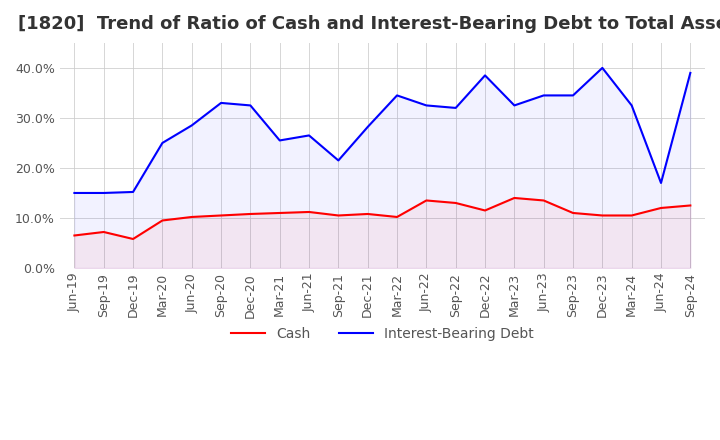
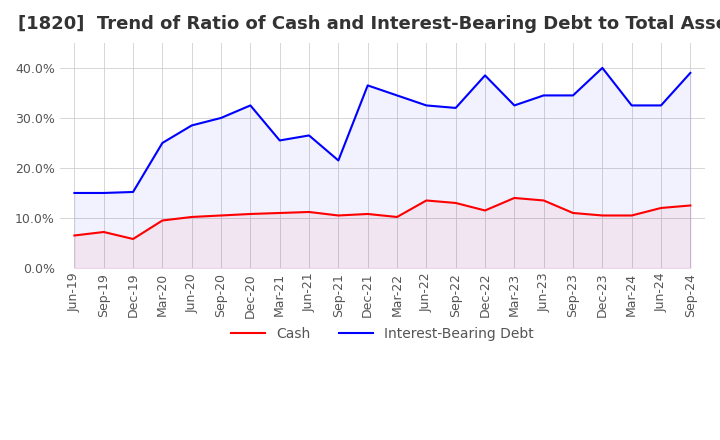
Interest-Bearing Debt/Sep-20: 33.0% -> 30.0%
Interest-Bearing Debt/Dec-21: 28.2% -> 36.5%
Interest-Bearing Debt/Jun-24: 17.0% -> 32.5%
